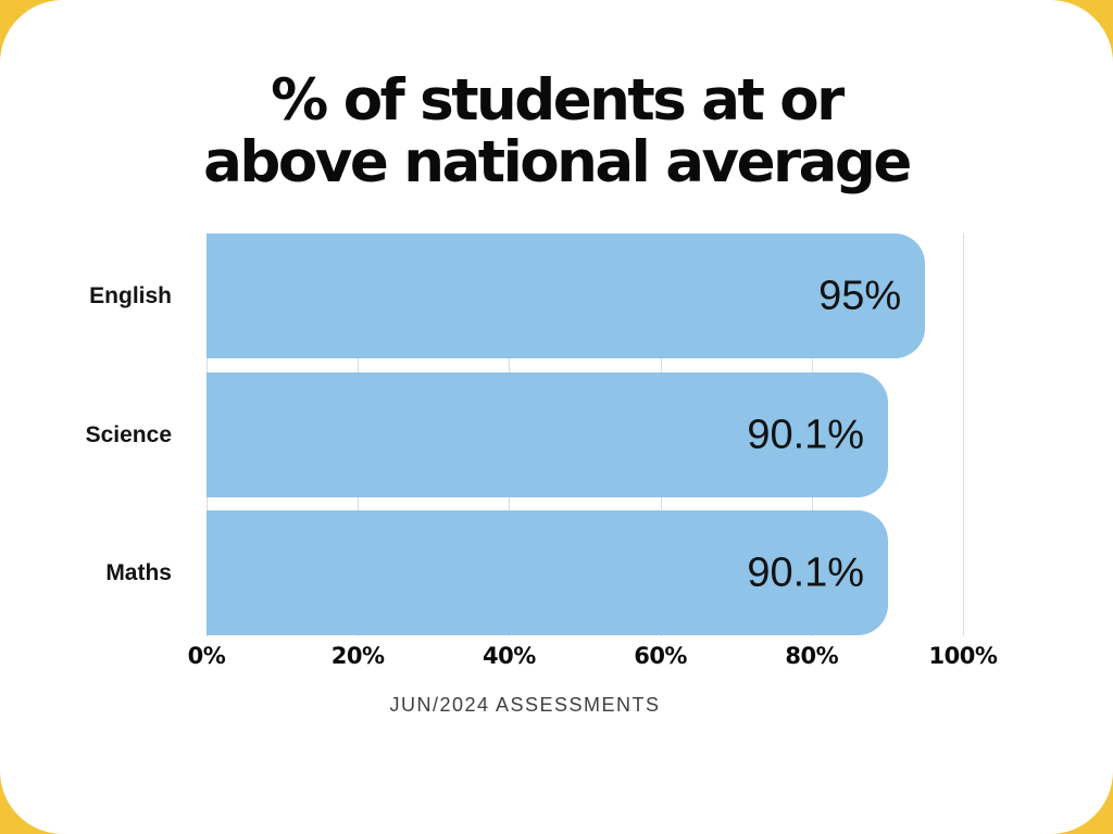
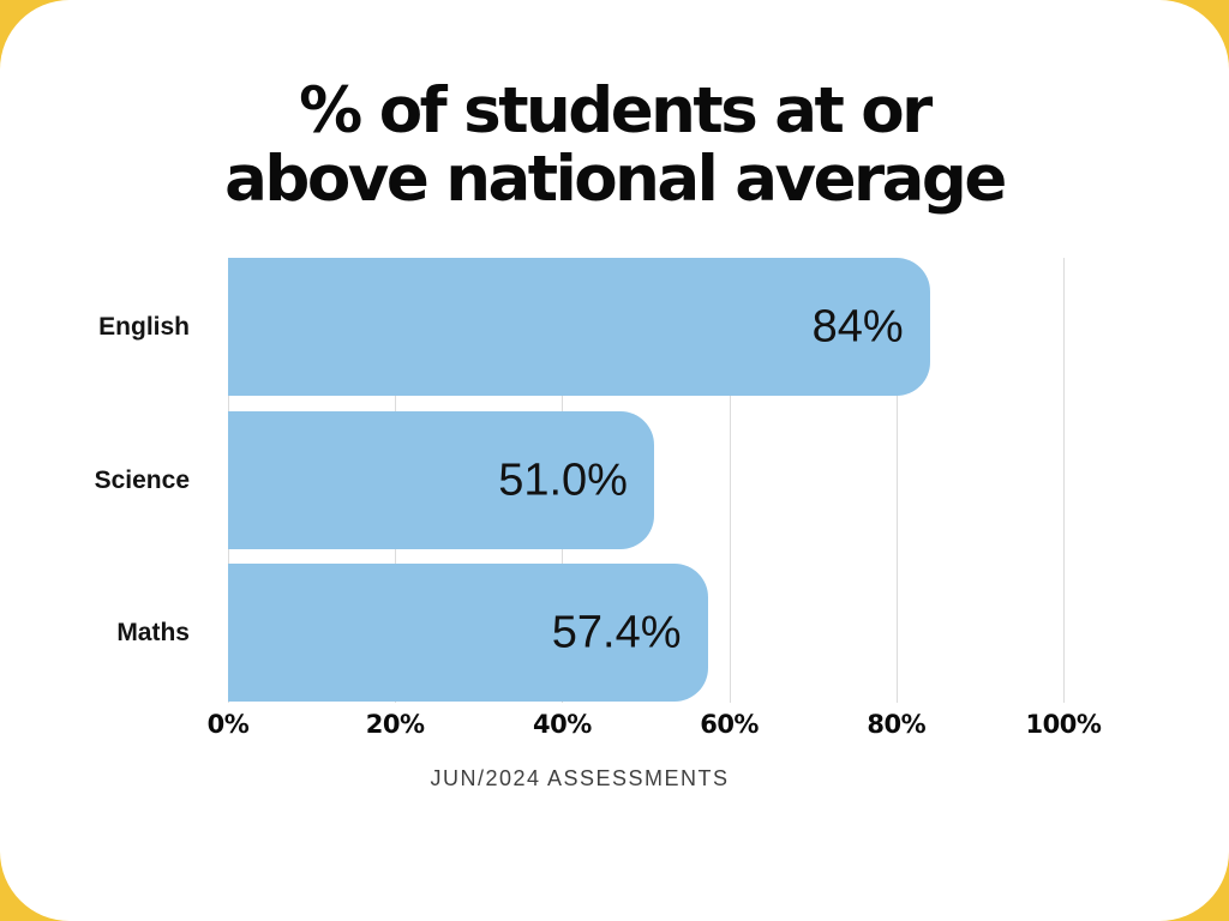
English: 95% -> 84%
Science: 90.1% -> 51.0%
Maths: 90.1% -> 57.4%
